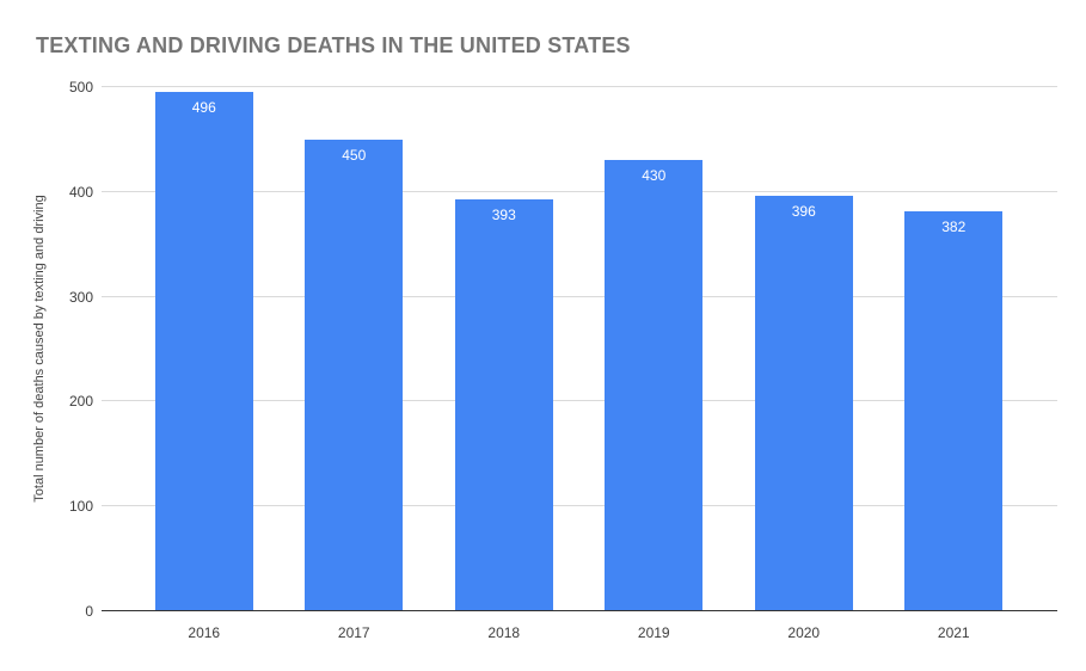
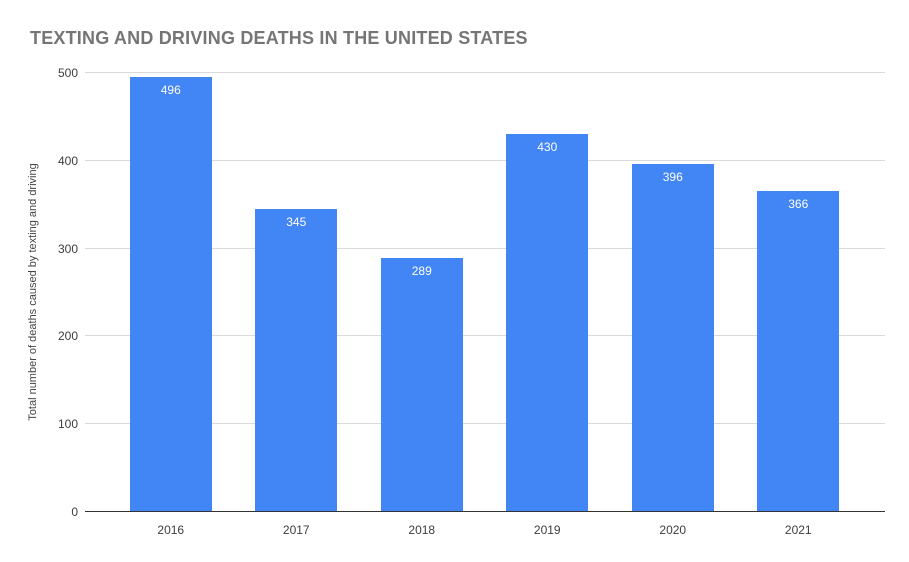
2017: 450 -> 345
2018: 393 -> 289
2021: 382 -> 366
